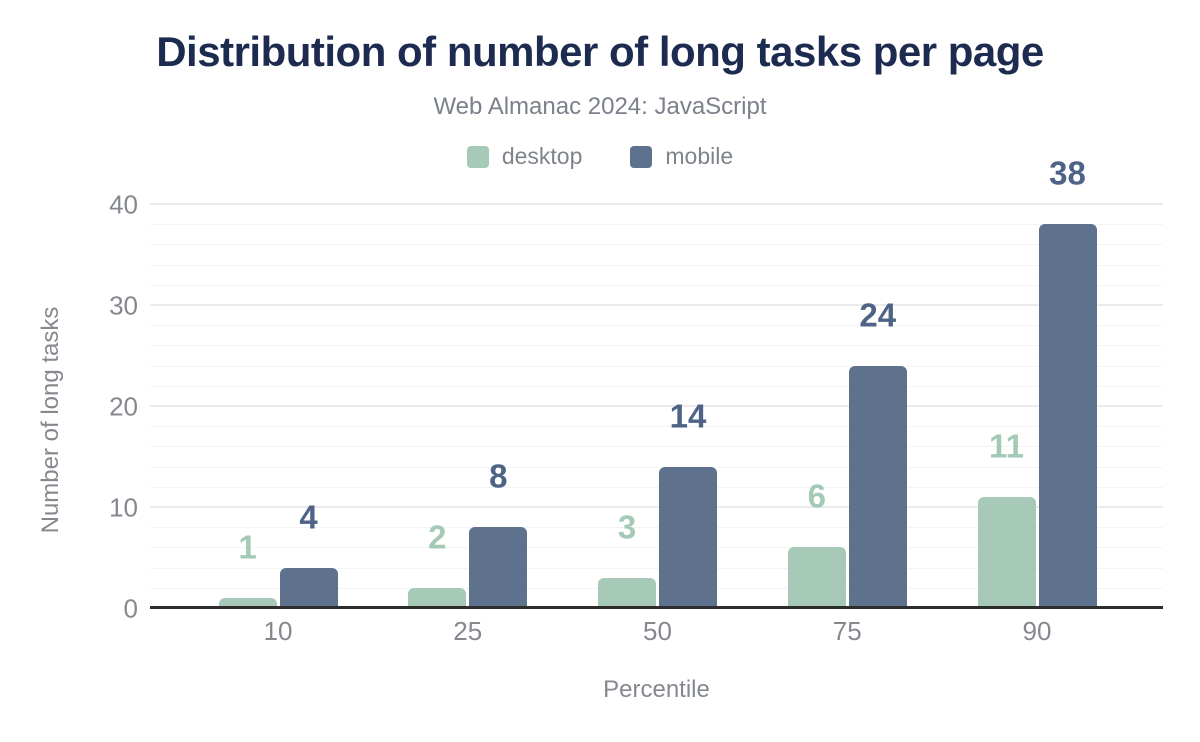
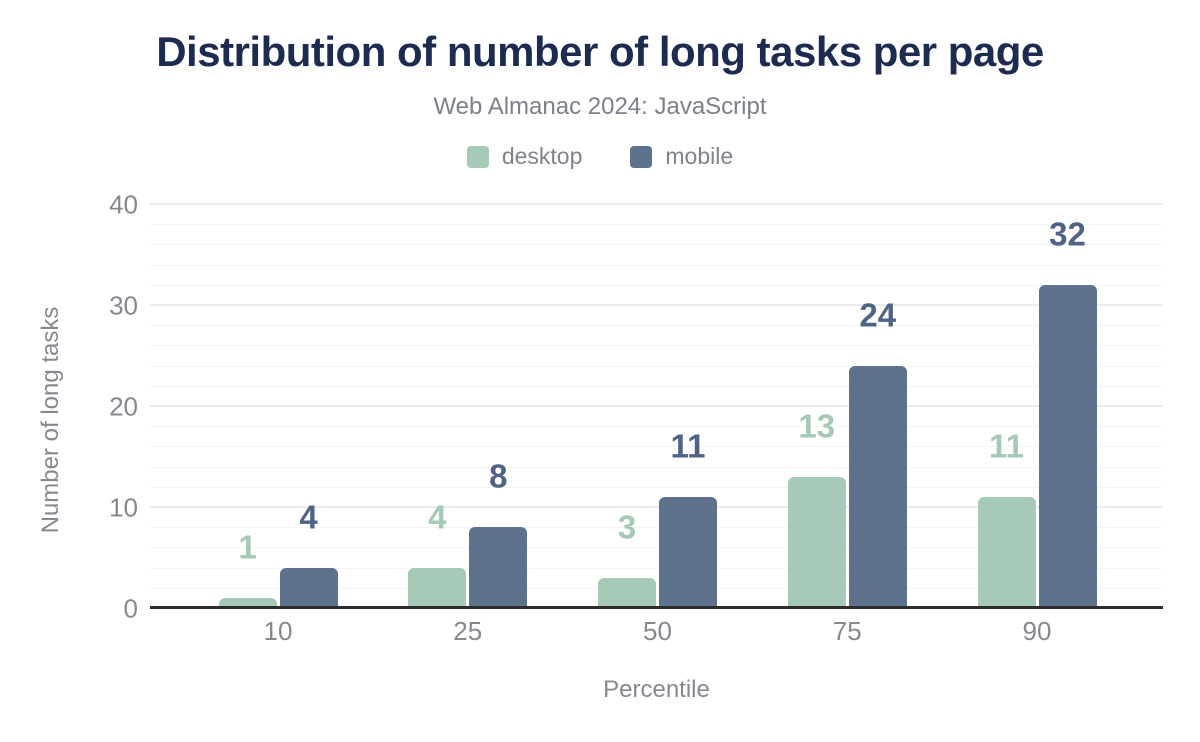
desktop/25: 2 -> 4
mobile/50: 14 -> 11
desktop/75: 6 -> 13
mobile/90: 38 -> 32
